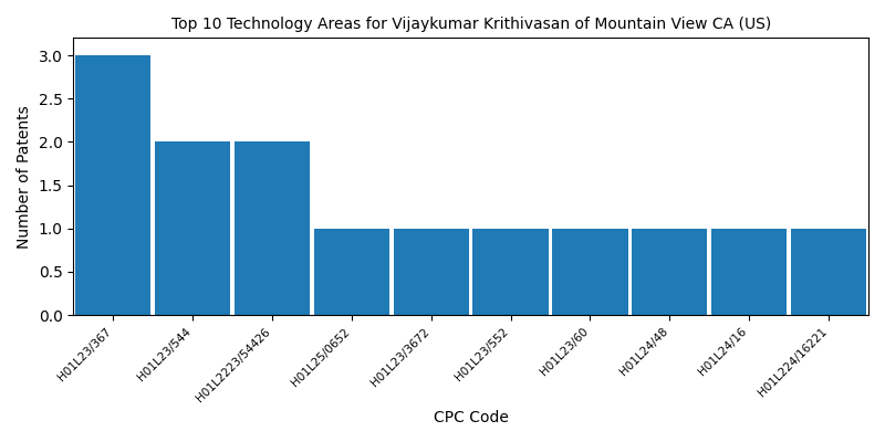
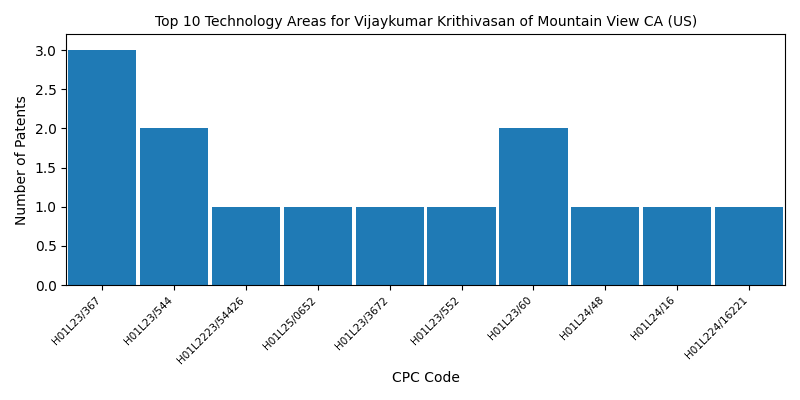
H01L2223/54426: 2 -> 1
H01L23/60: 1 -> 2
